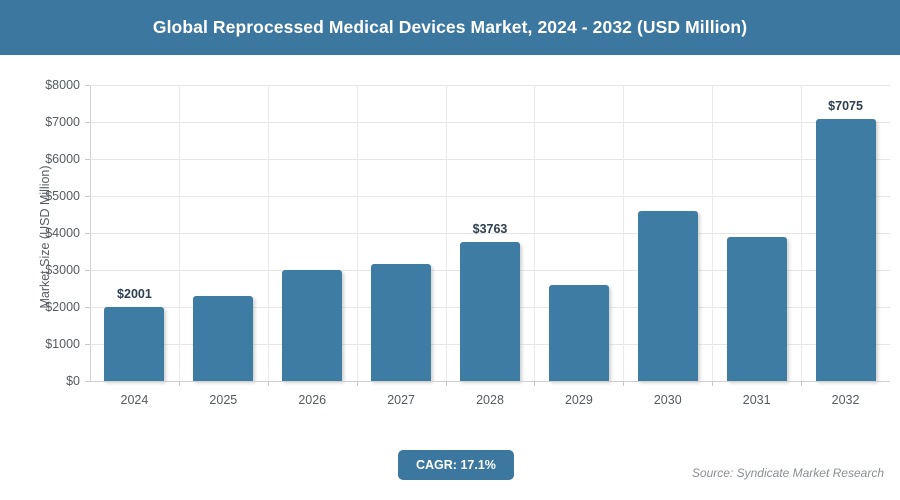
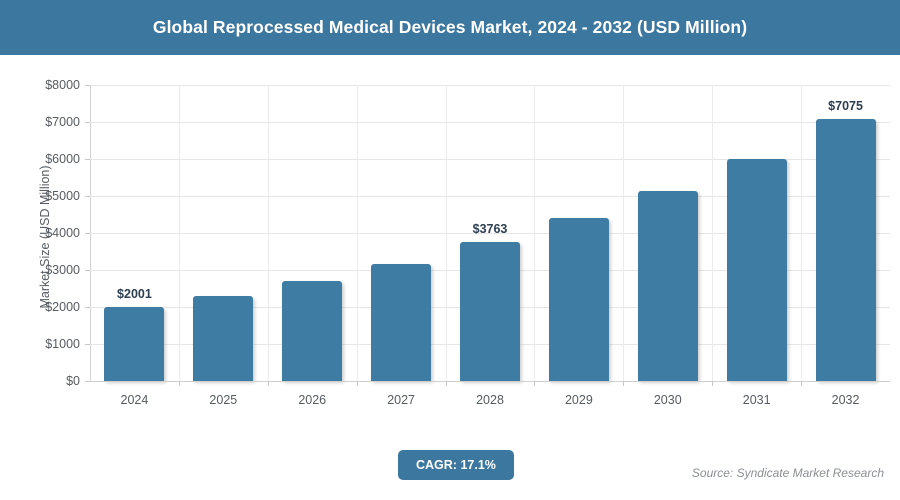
2026: $3000 -> $2700
2029: $2600 -> $4400
2030: $4600 -> $5100
2031: $3900 -> $6000
